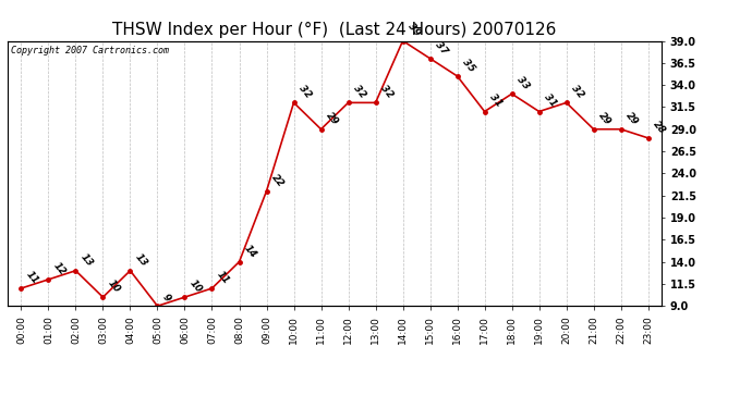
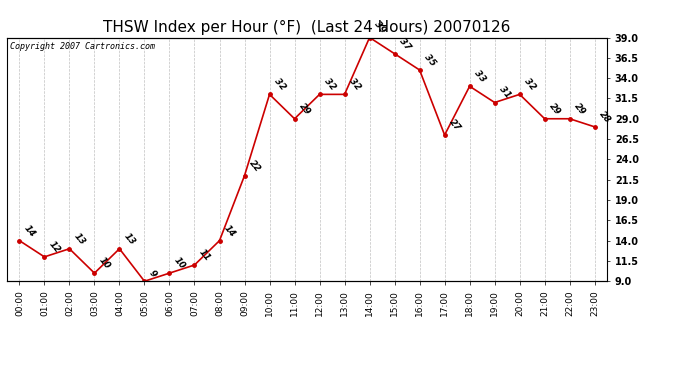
00:00: 11 -> 14
17:00: 31 -> 27
